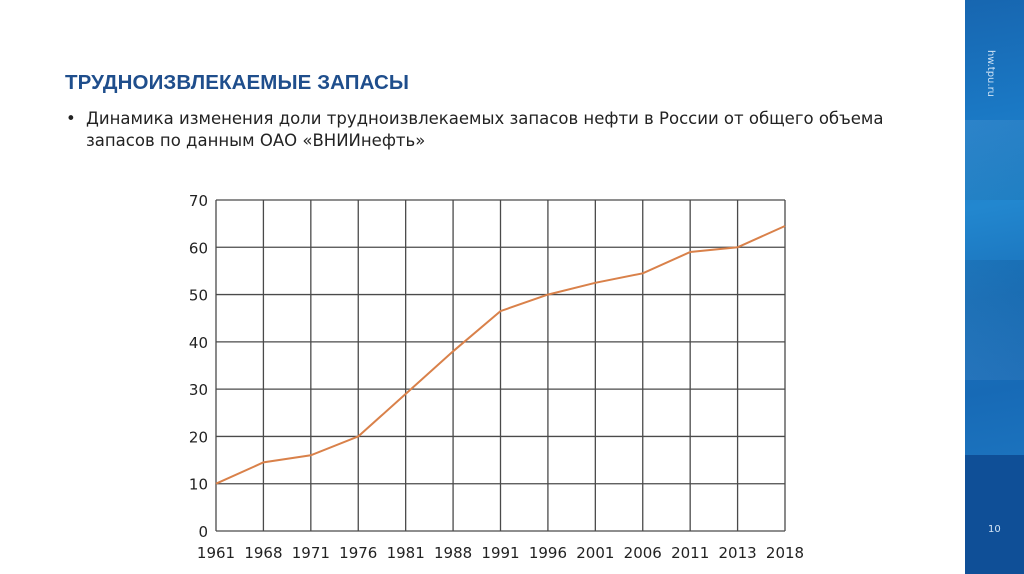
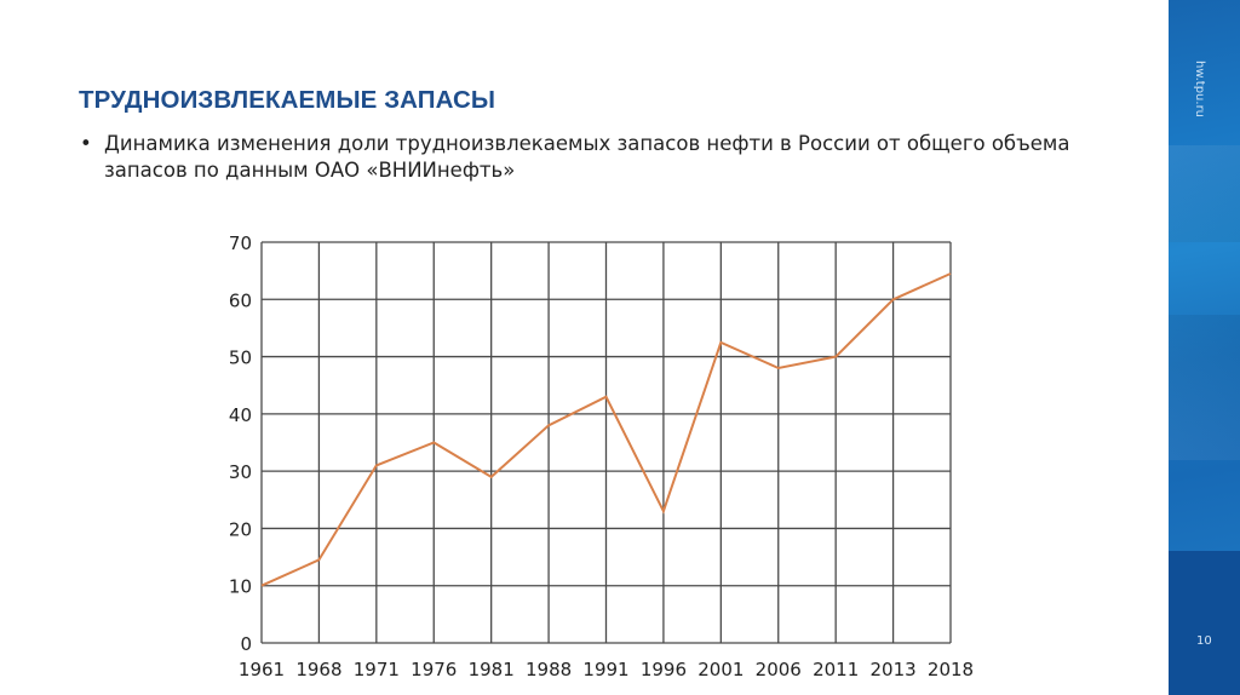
1971: 16 -> 31
1976: 20 -> 35
1991: 46 -> 43
1996: 50 -> 23
2006: 54 -> 48
2011: 59 -> 50
